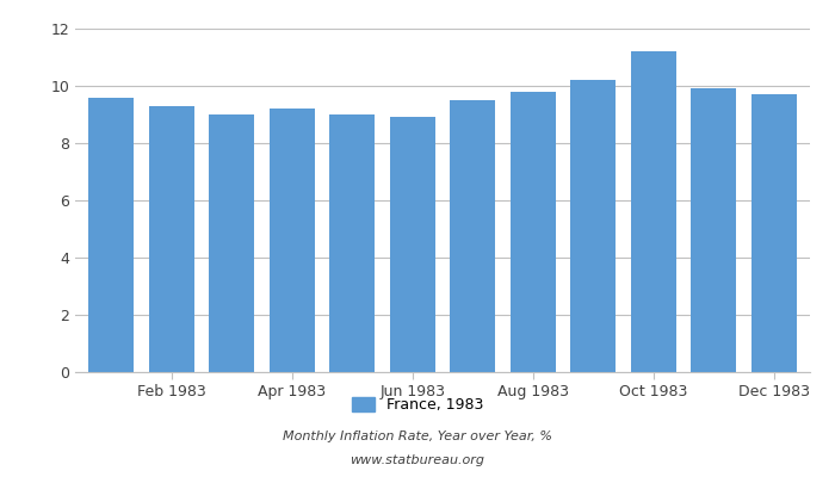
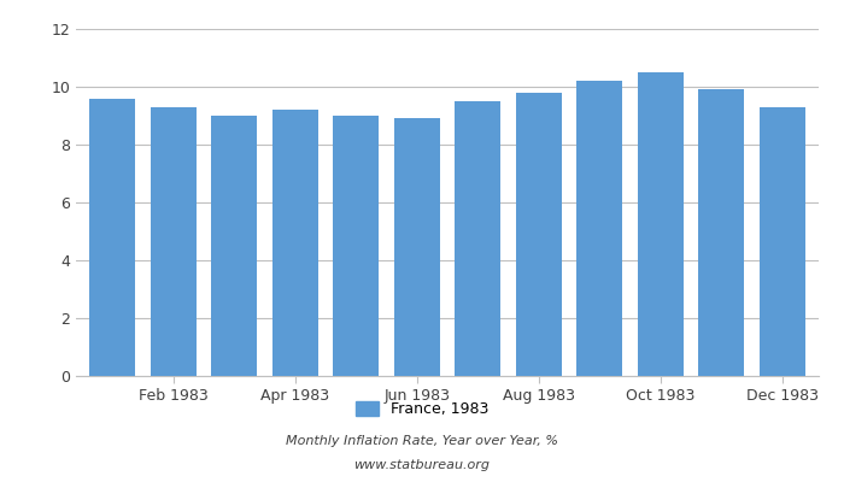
Oct 1983: 11.2 -> 10.5
Dec 1983: 9.7 -> 9.3
